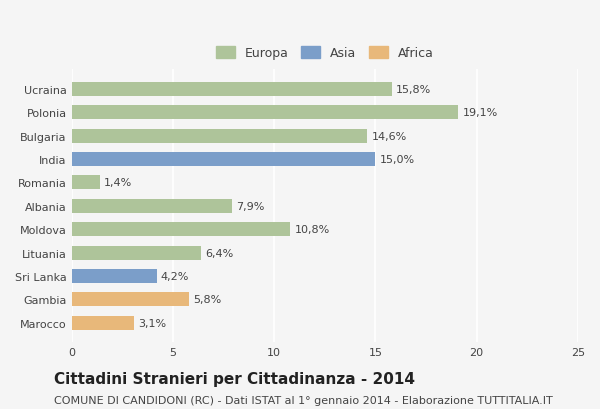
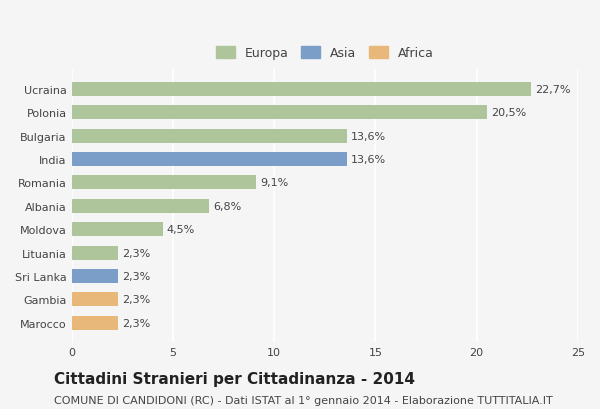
Ucraina: 15,8% -> 22,7%
Polonia: 19,1% -> 20,5%
Bulgaria: 14,6% -> 13,6%
India: 15,0% -> 13,6%
Romania: 1,4% -> 9,1%
Albania: 7,9% -> 6,8%
Moldova: 10,8% -> 4,5%
Lituania: 6,4% -> 2,3%
Sri Lanka: 4,2% -> 2,3%
Gambia: 5,8% -> 2,3%
Marocco: 3,1% -> 2,3%
